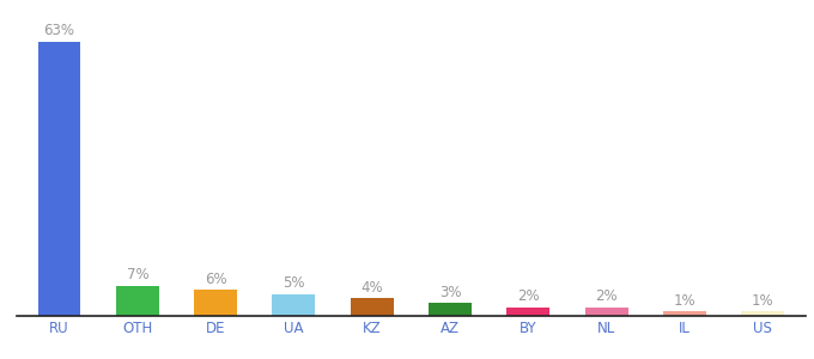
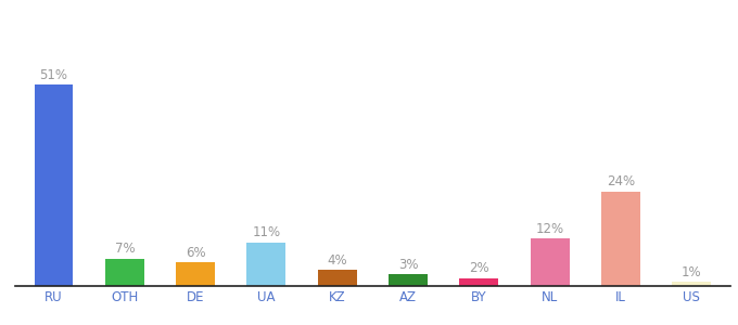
RU: 63% -> 51%
UA: 5% -> 11%
NL: 2% -> 12%
IL: 1% -> 24%
